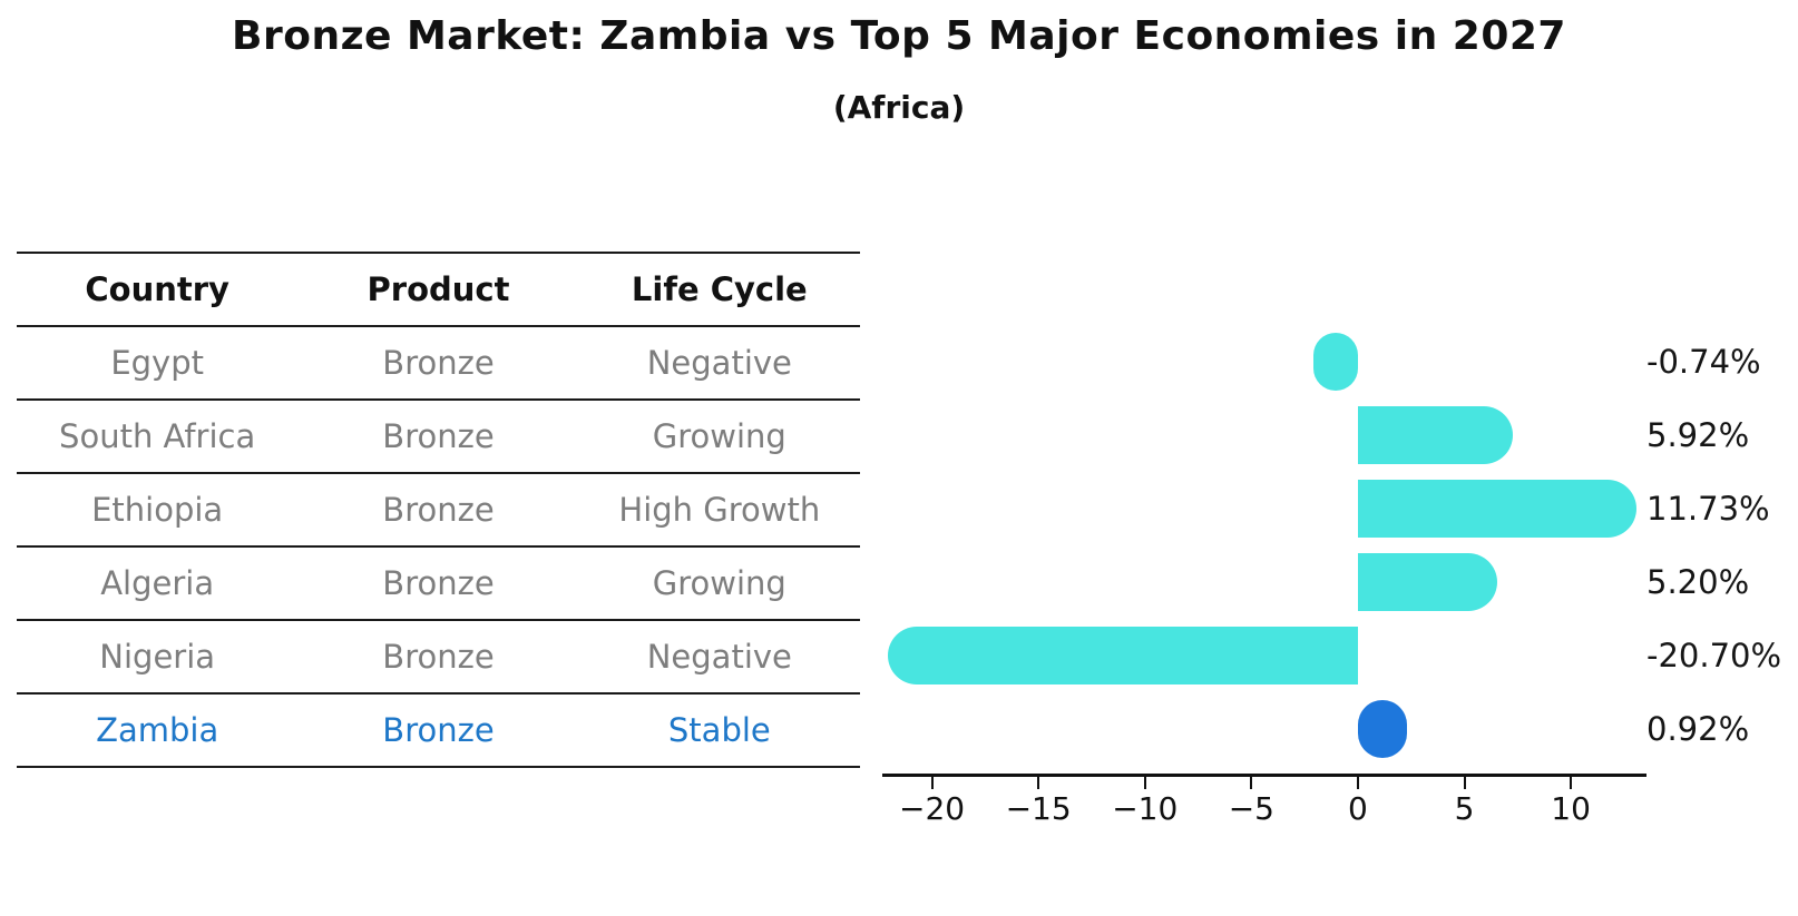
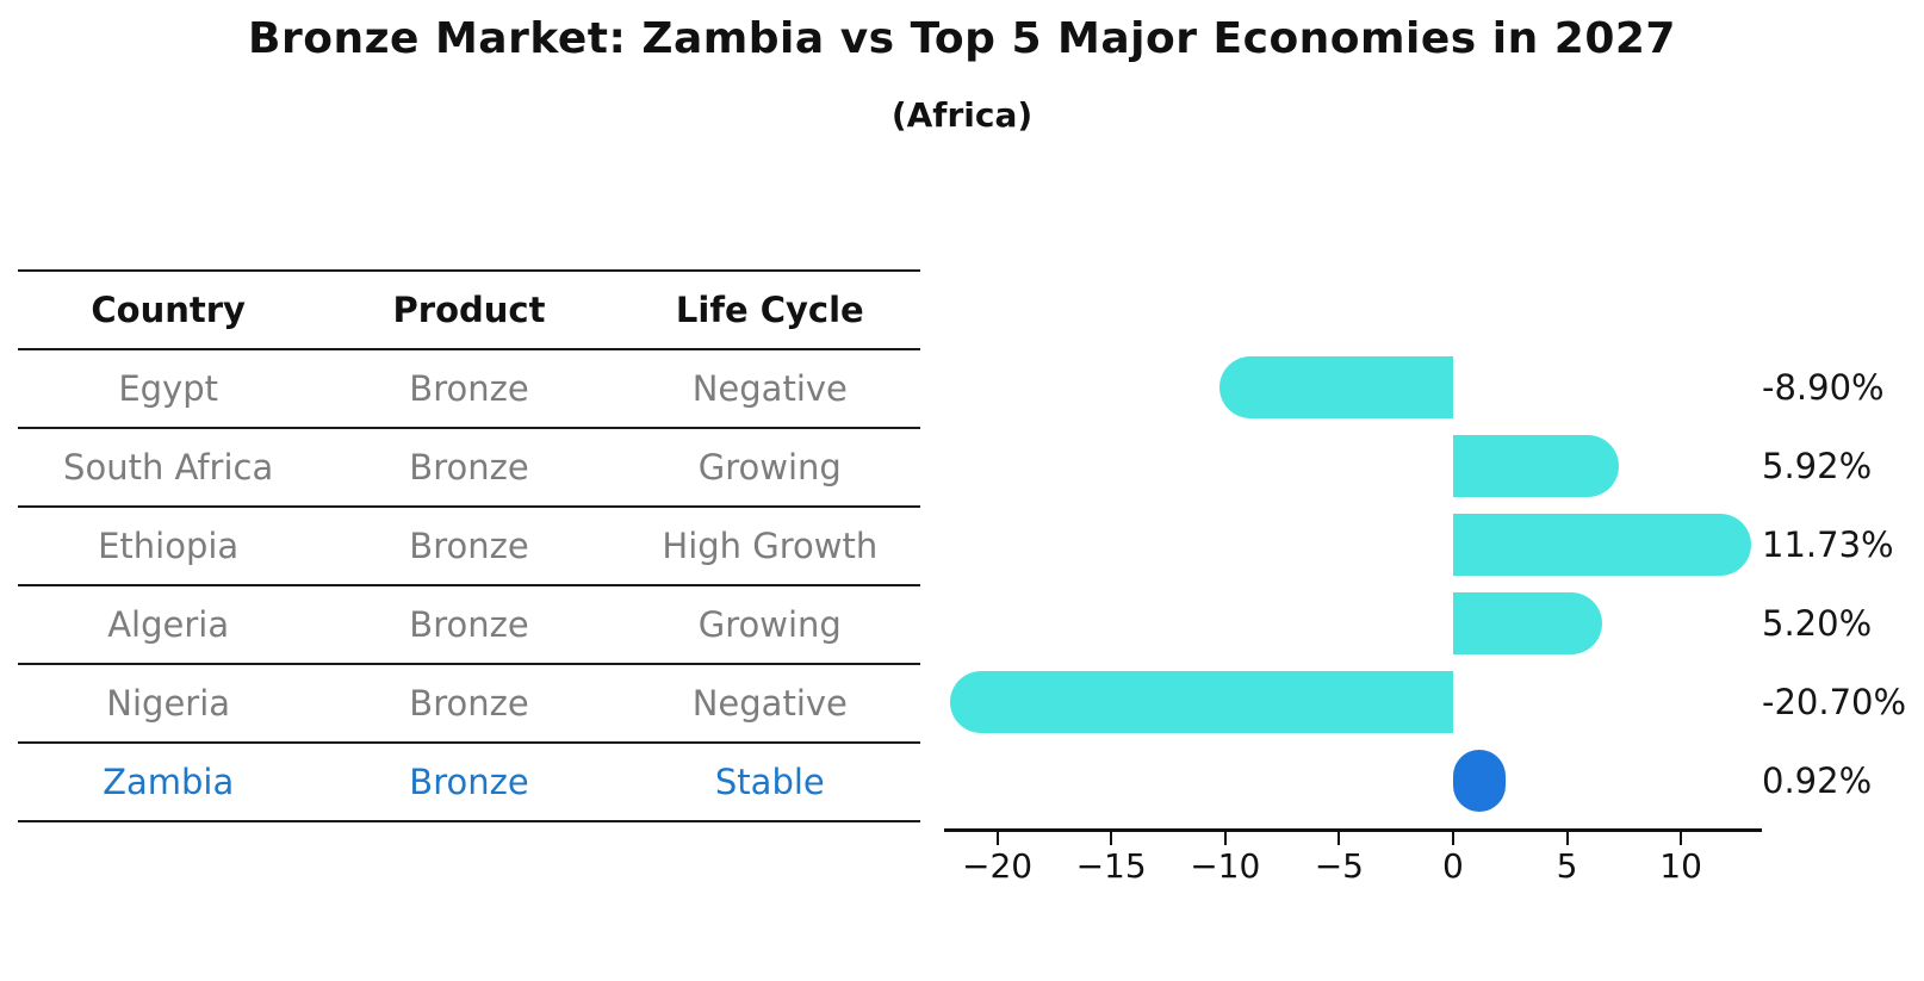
Egypt: -0.74% -> -8.90%
